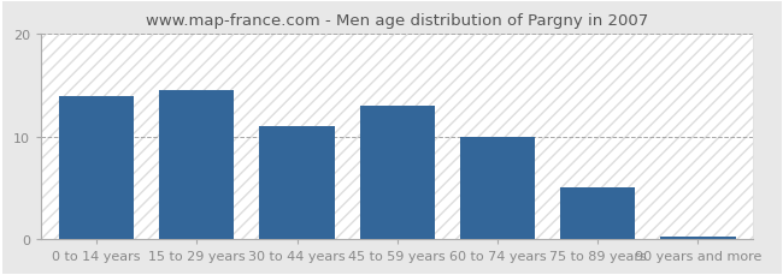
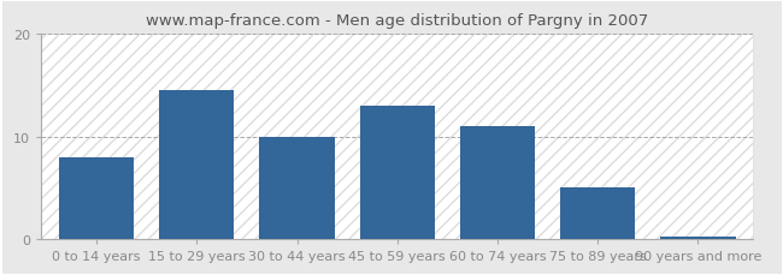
0 to 14 years: 14.0 -> 8.0
30 to 44 years: 11.0 -> 10.0
60 to 74 years: 10.0 -> 11.0
